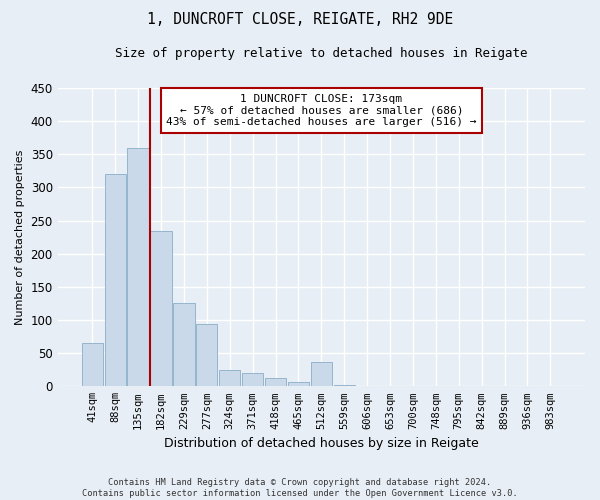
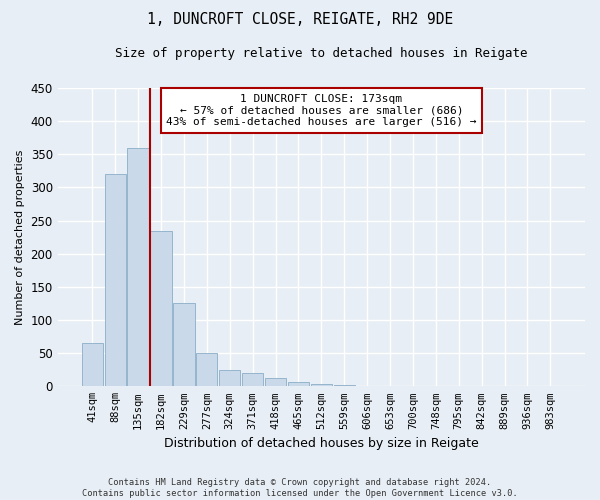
277sqm: 94 -> 50
512sqm: 36 -> 4
